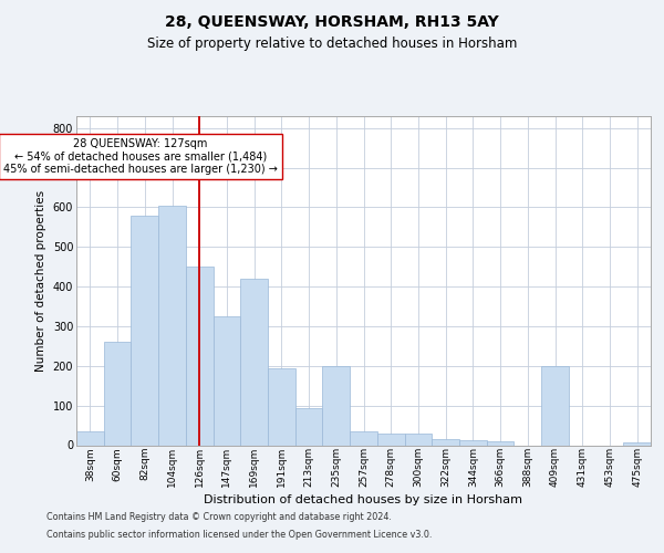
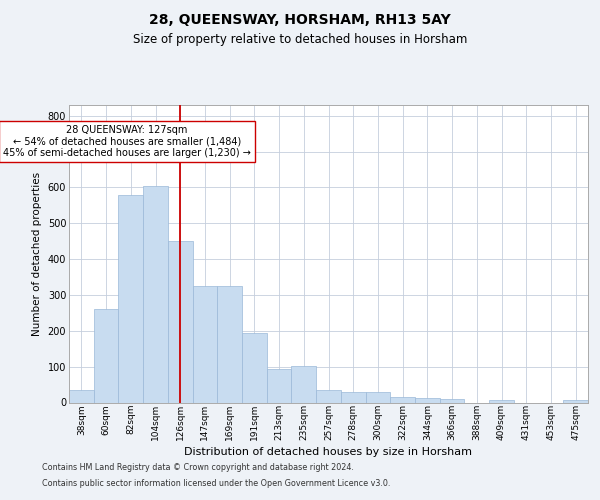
169sqm: 420 -> 326
235sqm: 200 -> 101
409sqm: 200 -> 6
